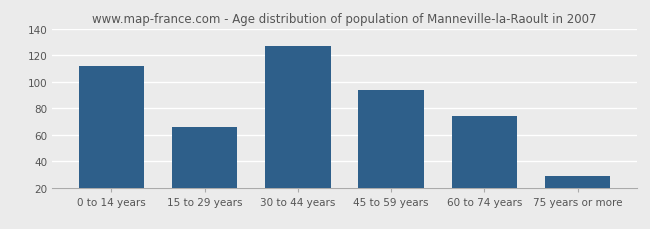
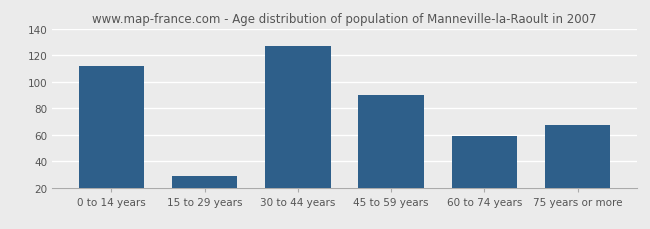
15 to 29 years: 66 -> 29
45 to 59 years: 94 -> 90
60 to 74 years: 74 -> 59
75 years or more: 29 -> 67
